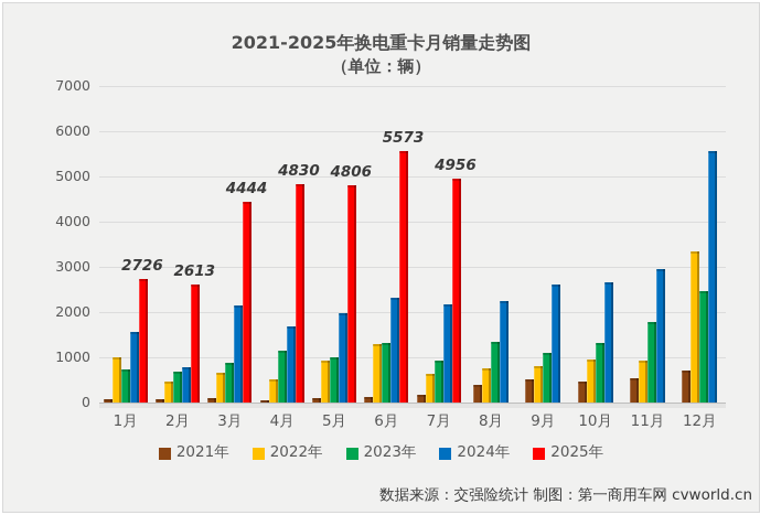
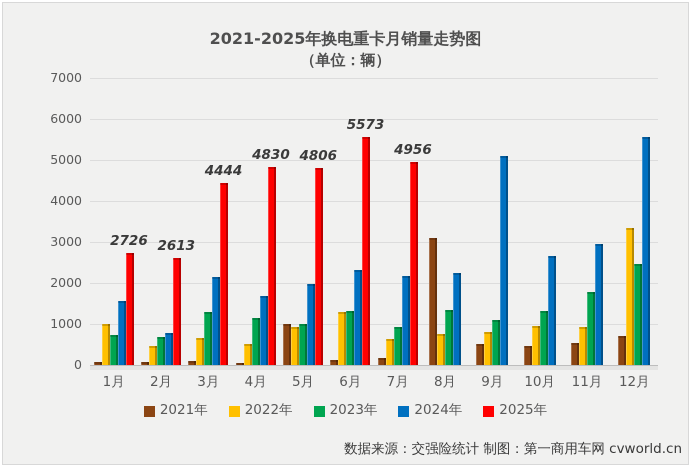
2023年/3月: 900 -> 1300
2021年/5月: 100 -> 1000
2021年/8月: 400 -> 3100
2024年/9月: 2600 -> 5100
